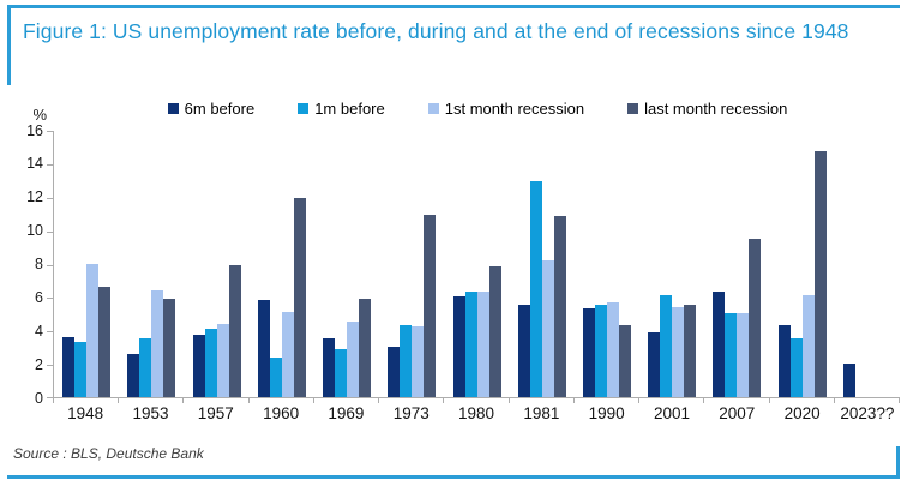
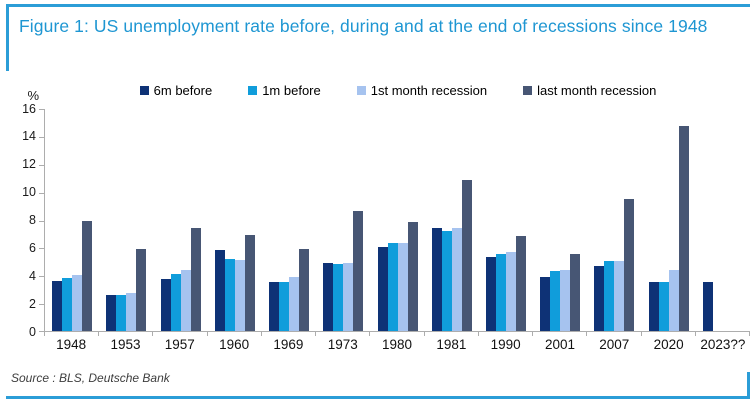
1m before/1948: 3.3 -> 3.8
1st month recession/1948: 8.0 -> 4.0
last month recession/1948: 6.6 -> 7.9
1m before/1953: 3.5 -> 2.6
1st month recession/1953: 6.4 -> 2.7
last month recession/1957: 7.9 -> 7.4
1m before/1960: 2.4 -> 5.2
last month recession/1960: 11.9 -> 6.9
1m before/1969: 2.9 -> 3.5
1st month recession/1969: 4.5 -> 3.9
6m before/1973: 3.0 -> 4.9
1m before/1973: 4.3 -> 4.8
1st month recession/1973: 4.2 -> 4.9
last month recession/1973: 10.9 -> 8.6
6m before/1981: 5.5 -> 7.4
1m before/1981: 12.9 -> 7.2
1st month recession/1981: 8.2 -> 7.4
last month recession/1990: 4.3 -> 6.8
1m before/2001: 6.1 -> 4.3
1st month recession/2001: 5.4 -> 4.4
6m before/2007: 6.3 -> 4.7
6m before/2020: 4.3 -> 3.5
1st month recession/2020: 6.1 -> 4.4
6m before/2023??: 2.0 -> 3.5
